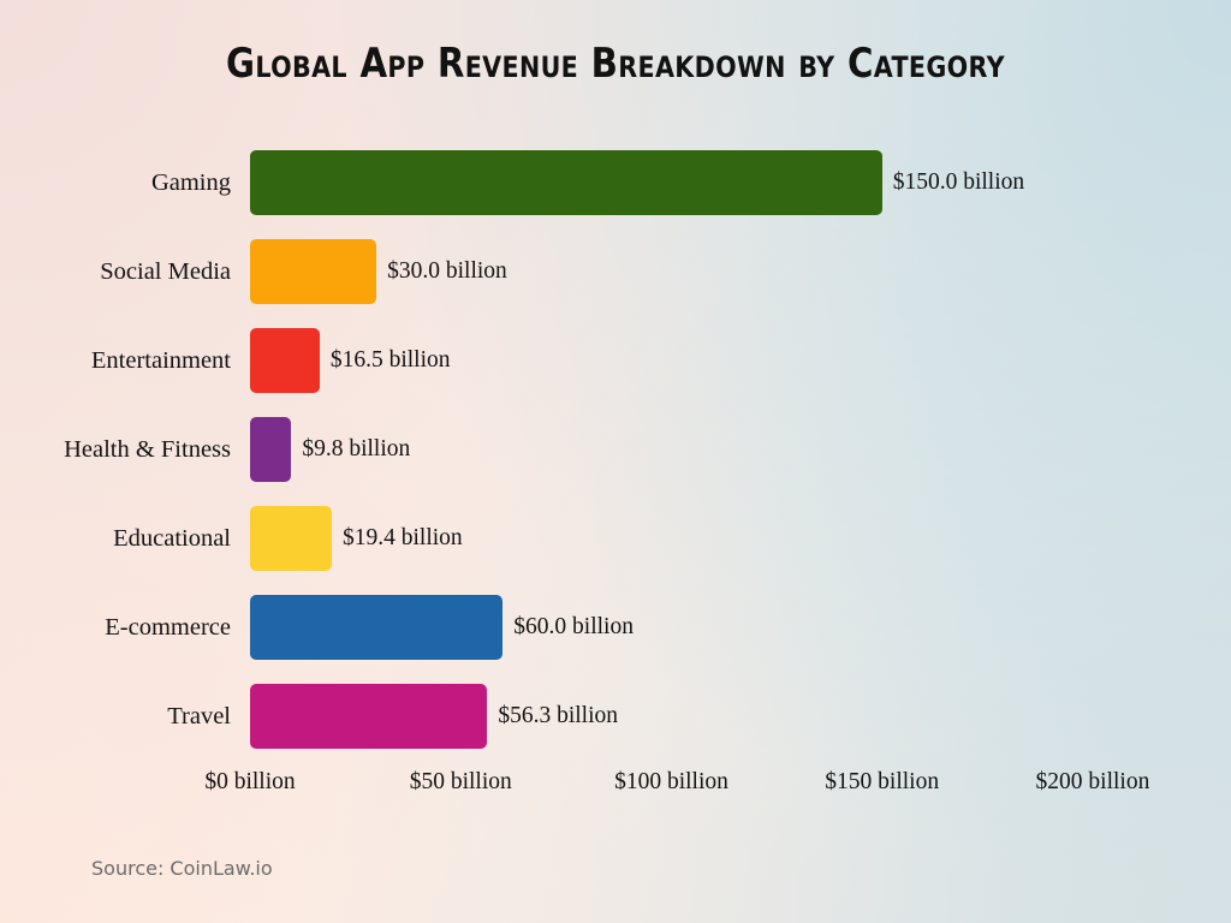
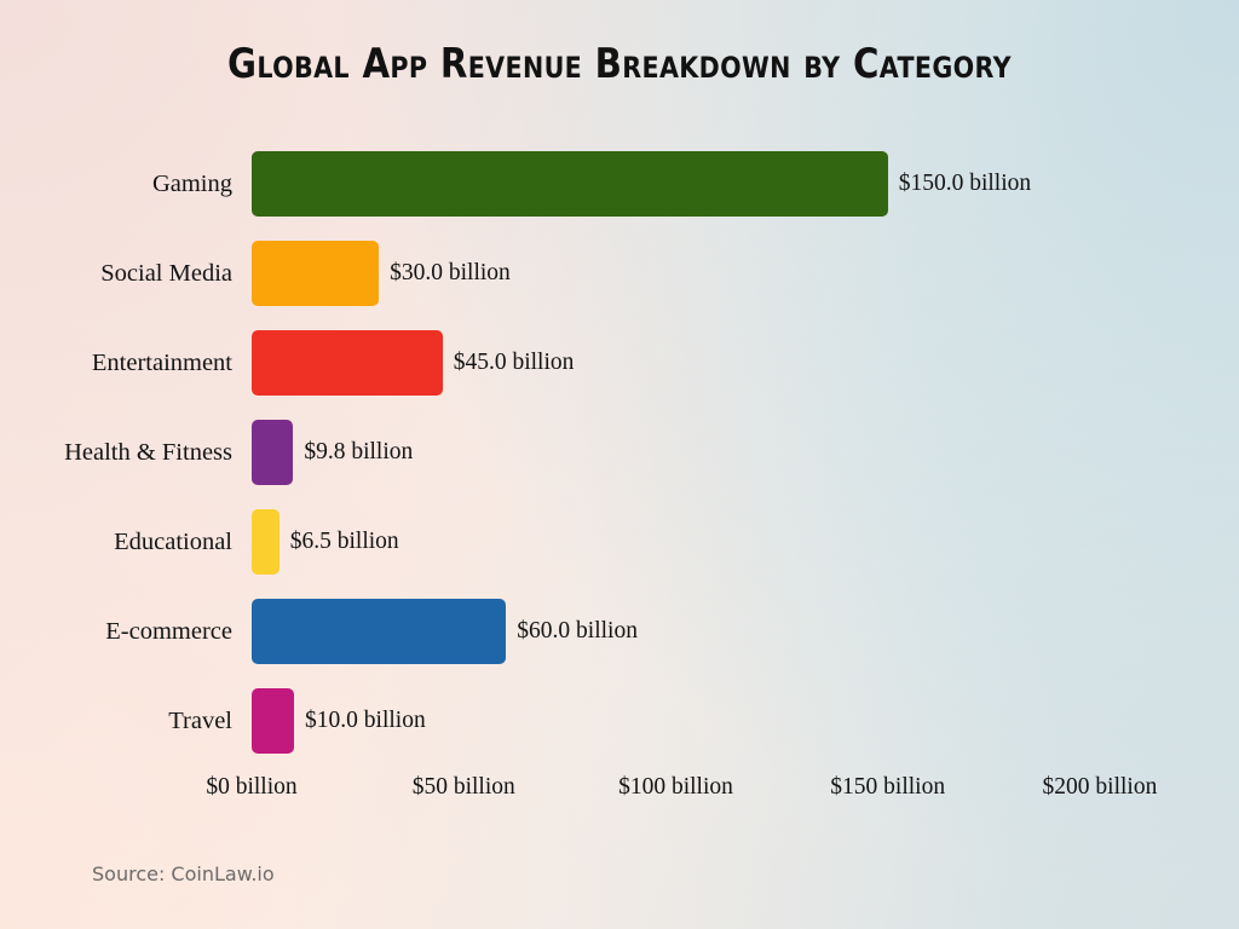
Entertainment: $16.5 -> $45.0
Educational: $19.4 -> $6.5
Travel: $56.3 -> $10.0
